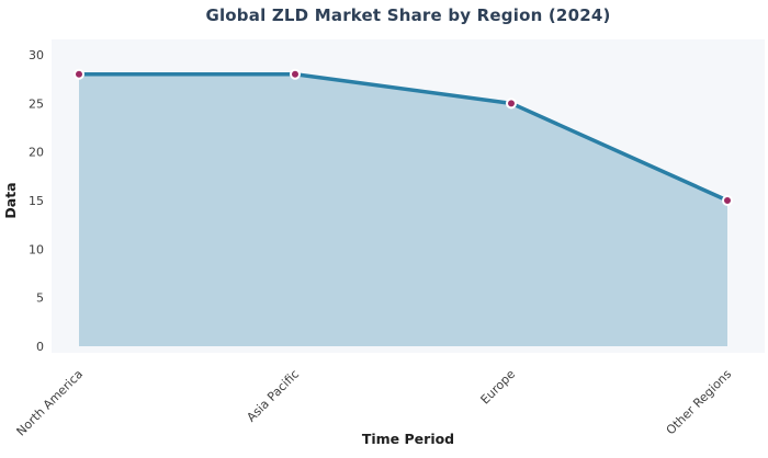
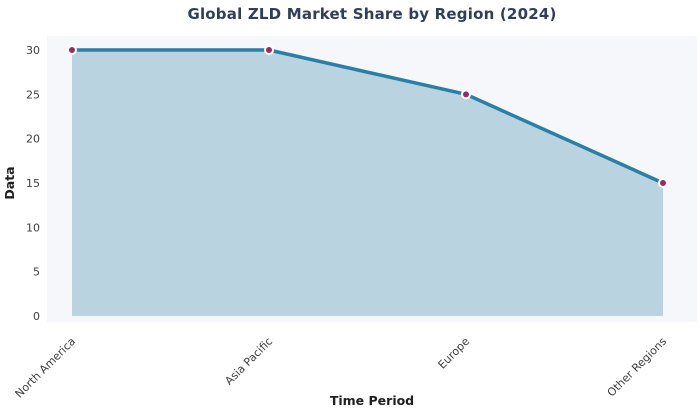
North America: 28 -> 30
Asia Pacific: 28 -> 30
